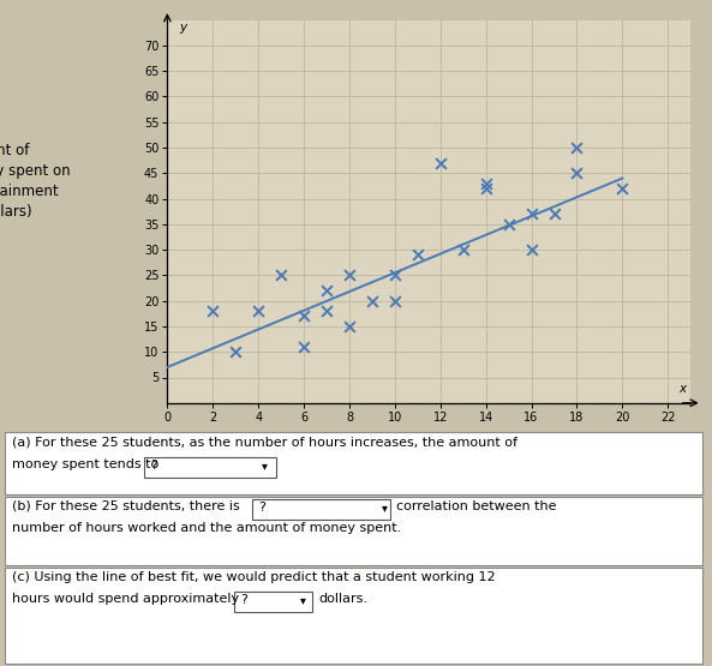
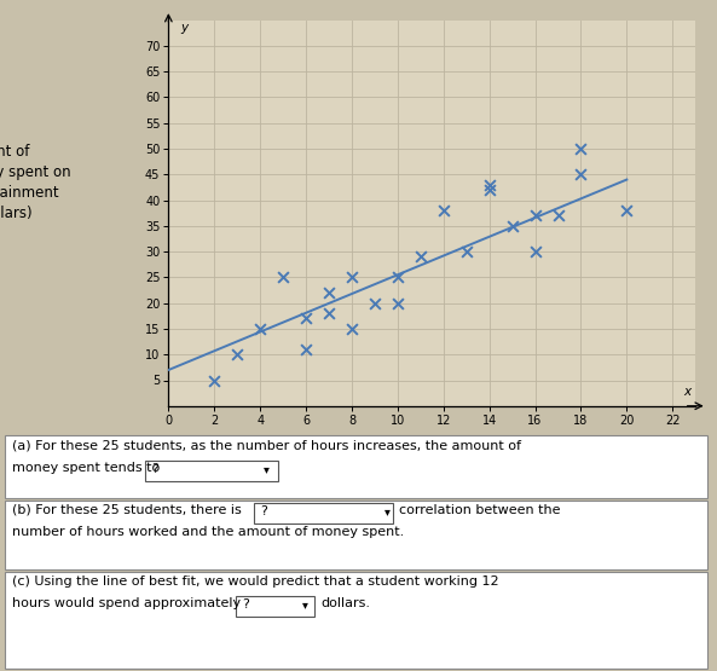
2: 18 -> 5
4: 18 -> 15
12: 47 -> 38
20: 42 -> 38
